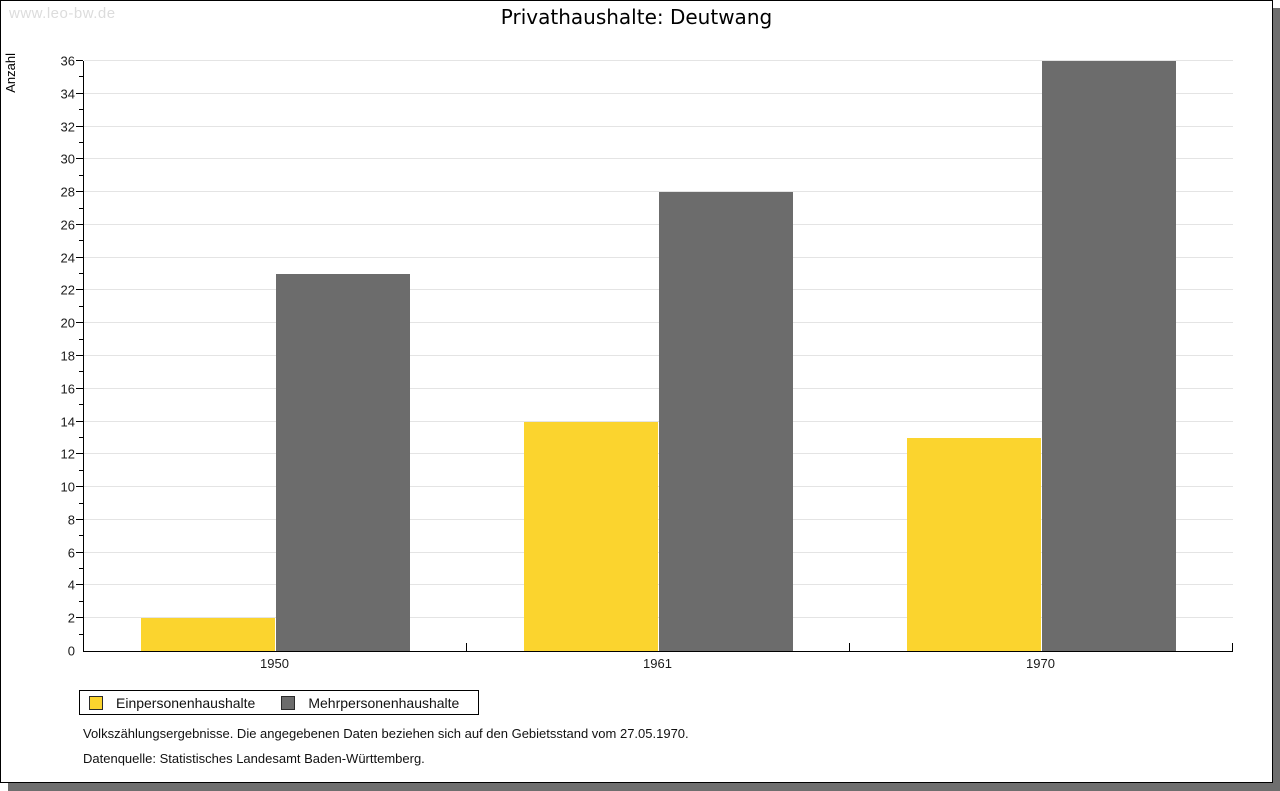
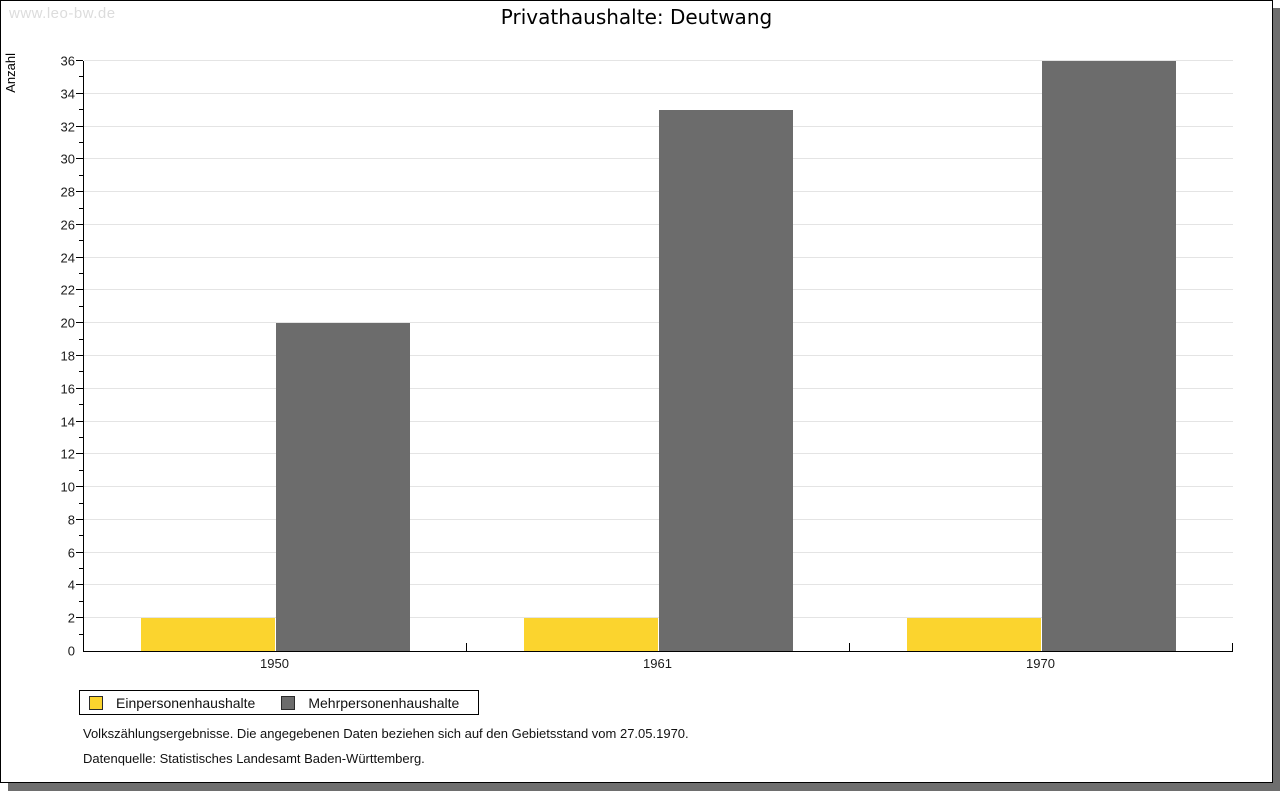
Mehrpersonenhaushalte/1950: 23 -> 20
Einpersonenhaushalte/1961: 14 -> 2
Mehrpersonenhaushalte/1961: 28 -> 33
Einpersonenhaushalte/1970: 13 -> 2
